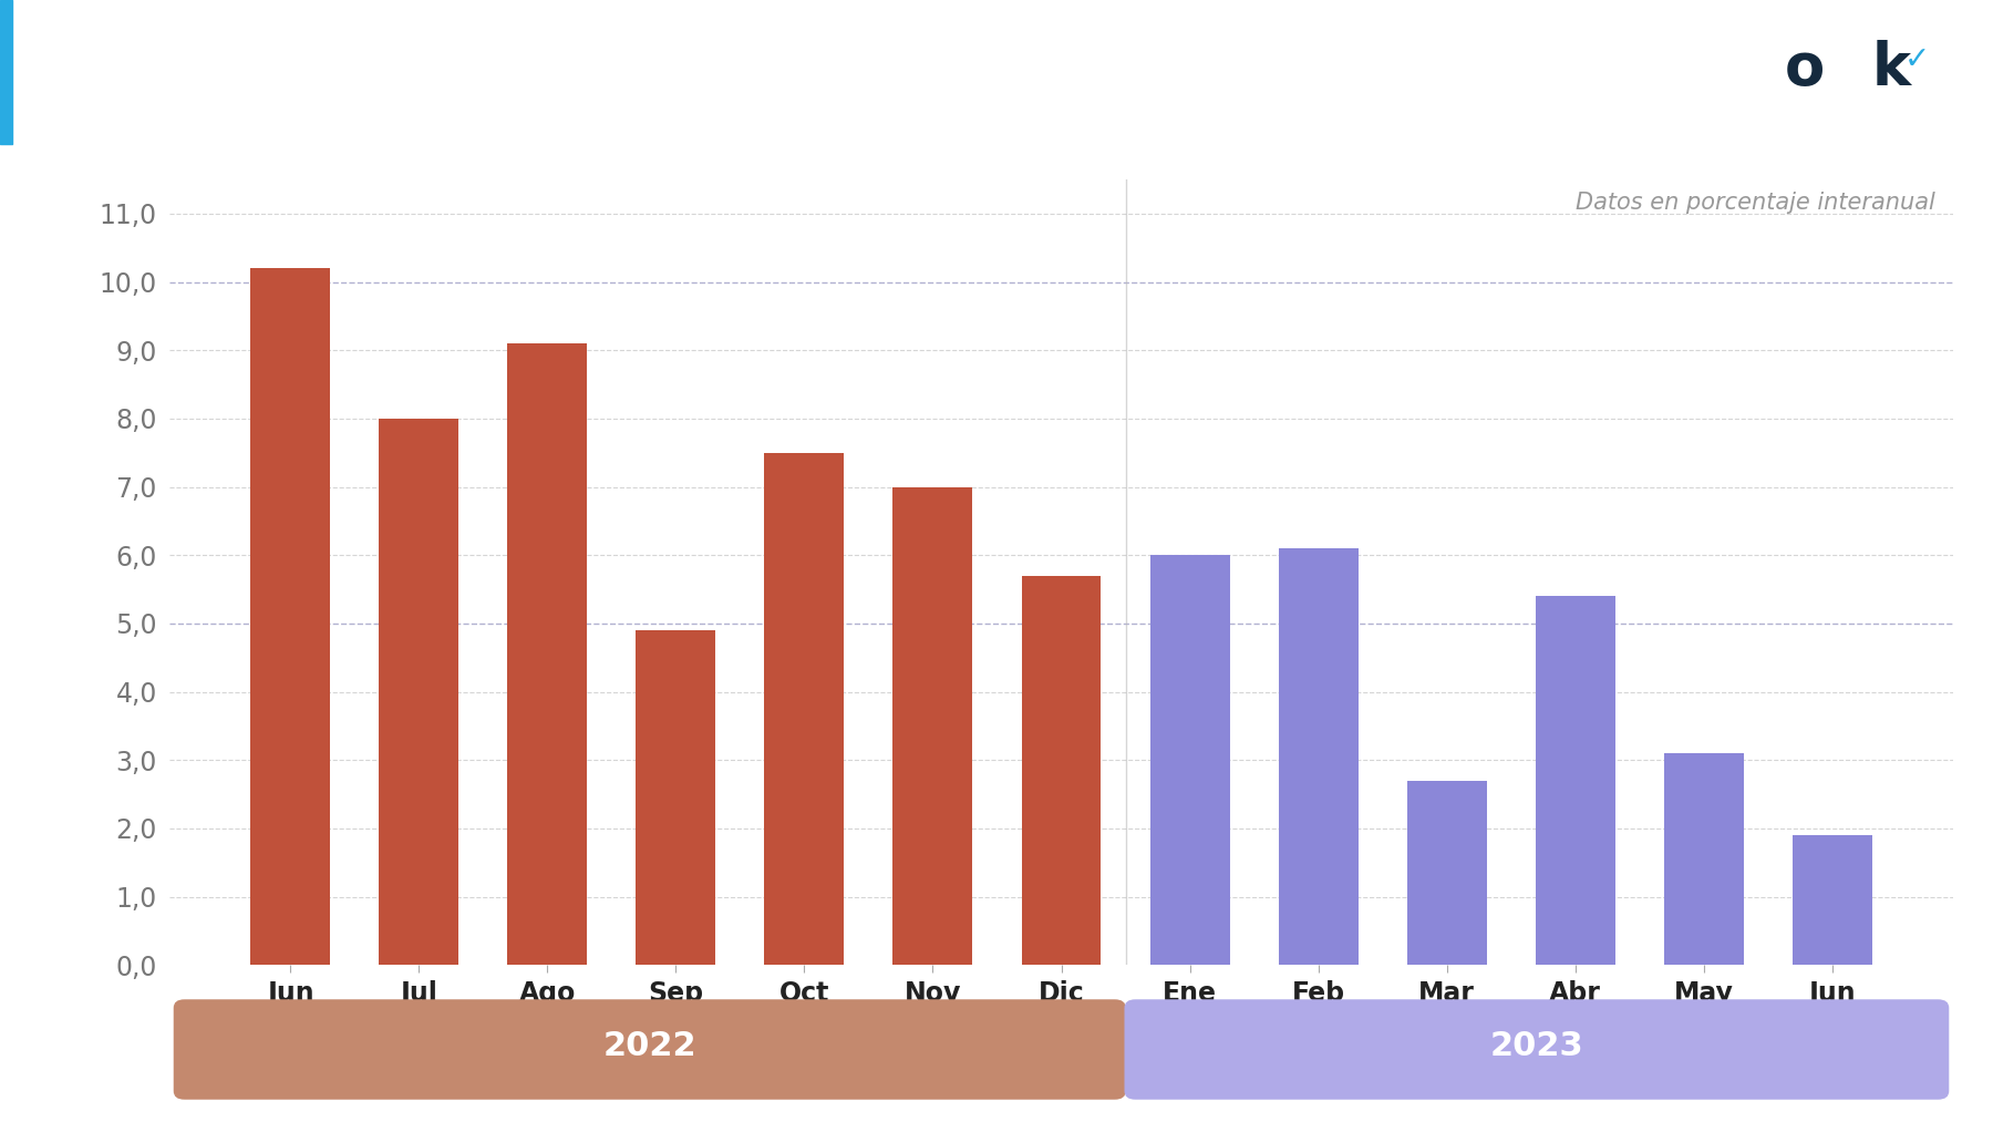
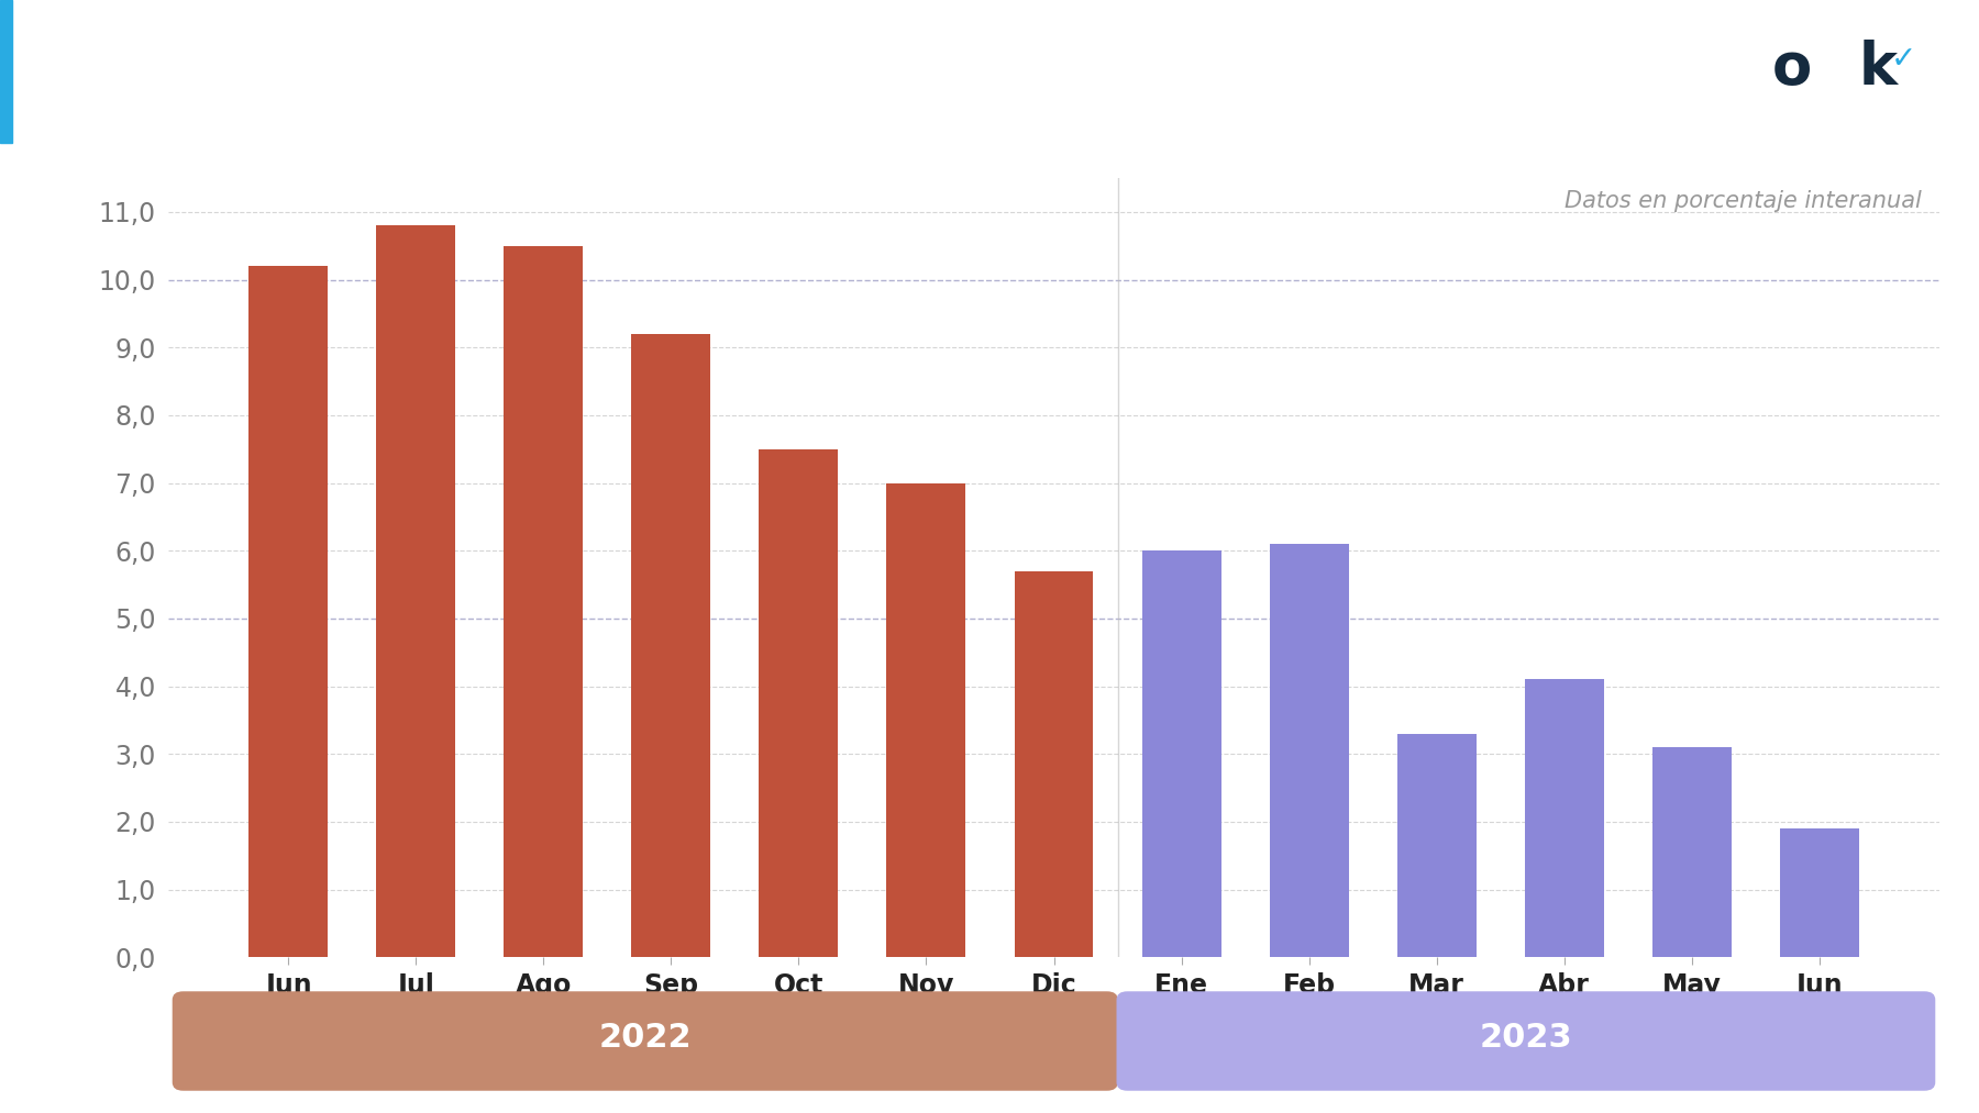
Jul: 8,0 -> 10,8
Ago: 9,1 -> 10,5
Sep: 4,9 -> 9,2
Mar: 2,7 -> 3,3
Abr: 5,4 -> 4,1
